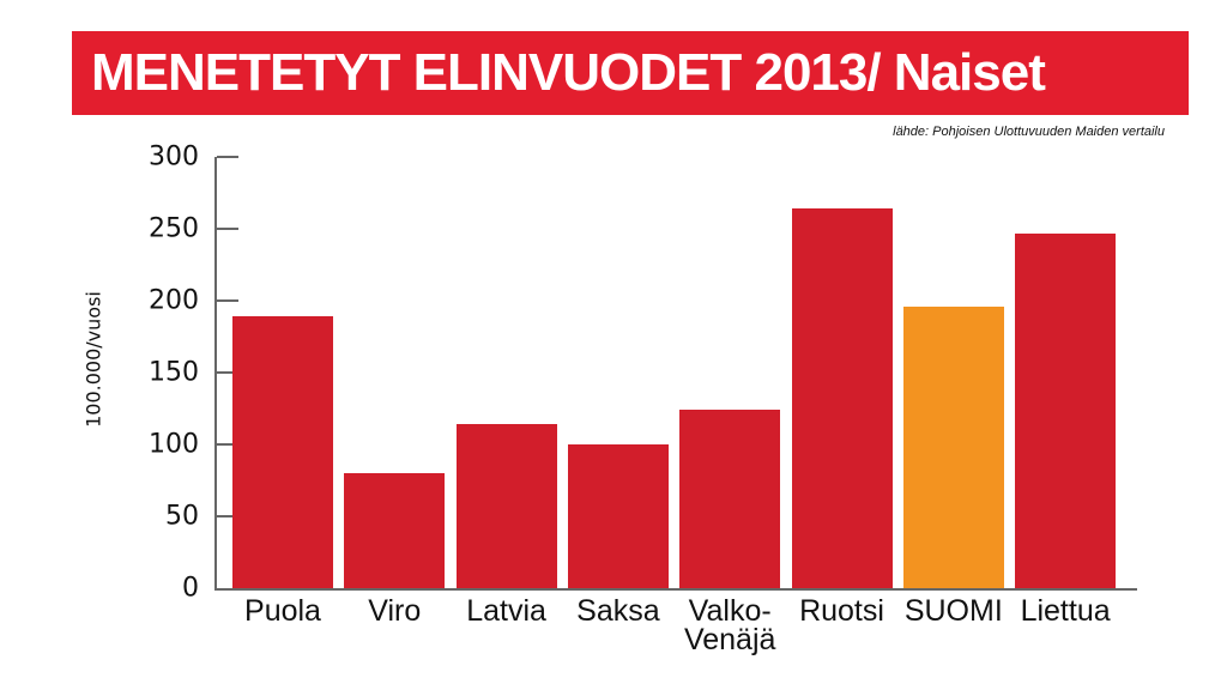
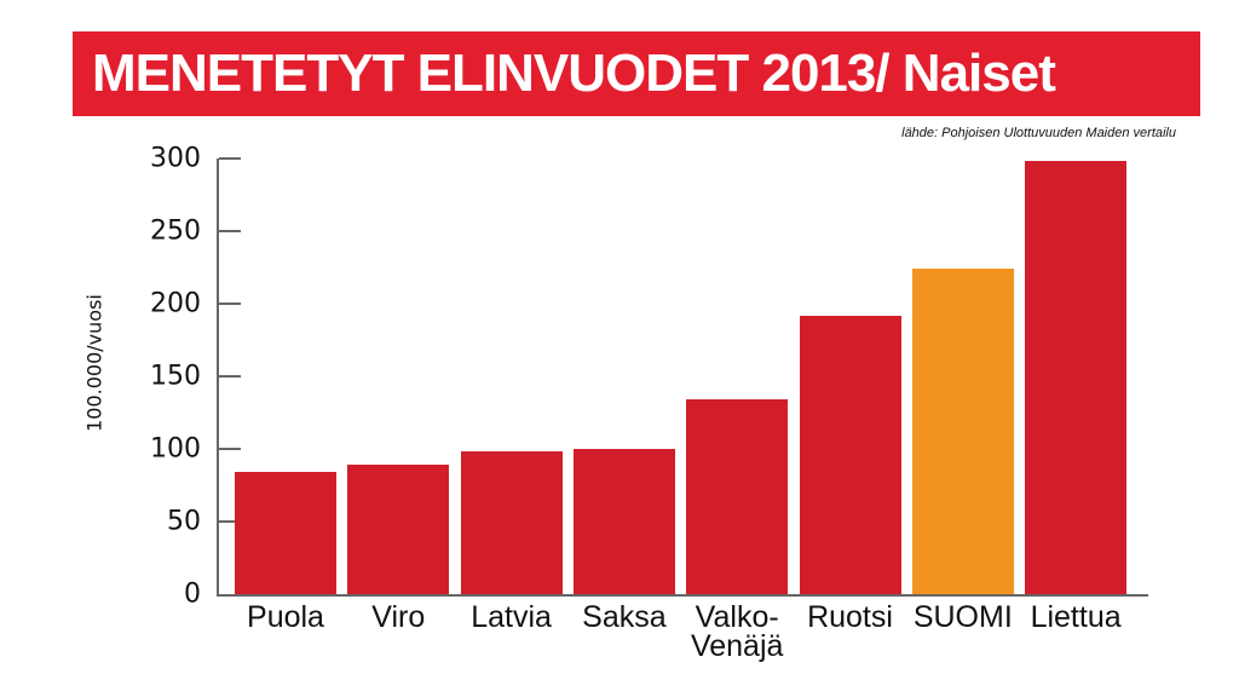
Puola: 189 -> 84
Viro: 80 -> 89
Latvia: 114 -> 98
Valko-Venäjä: 124 -> 134
Ruotsi: 264 -> 192
SUOMI: 196 -> 224
Liettua: 247 -> 298
